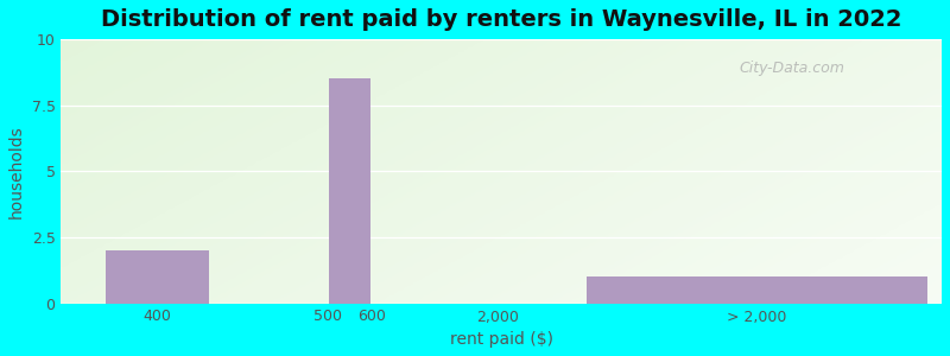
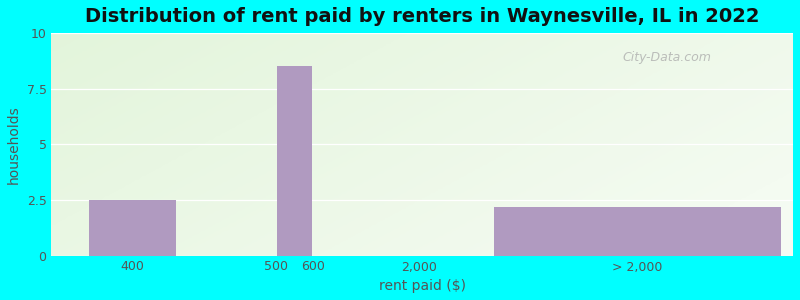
400: 2.0 -> 2.5
> 2,000: 1.0 -> 2.2
